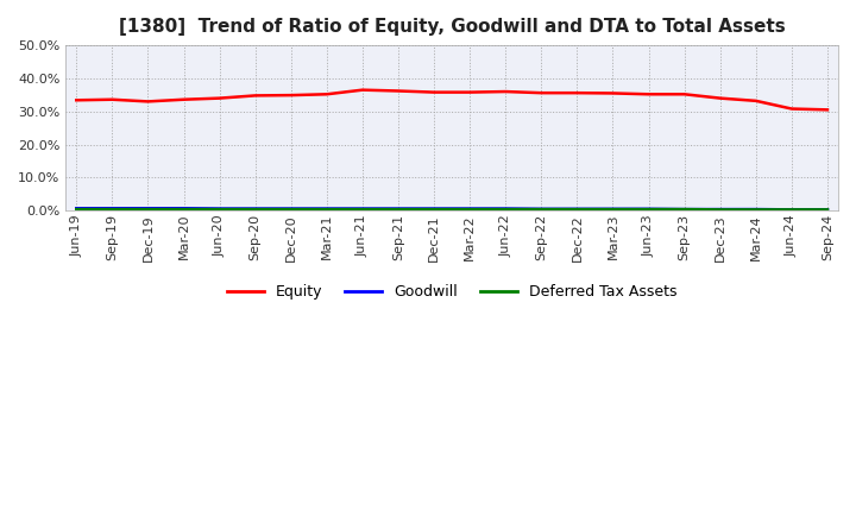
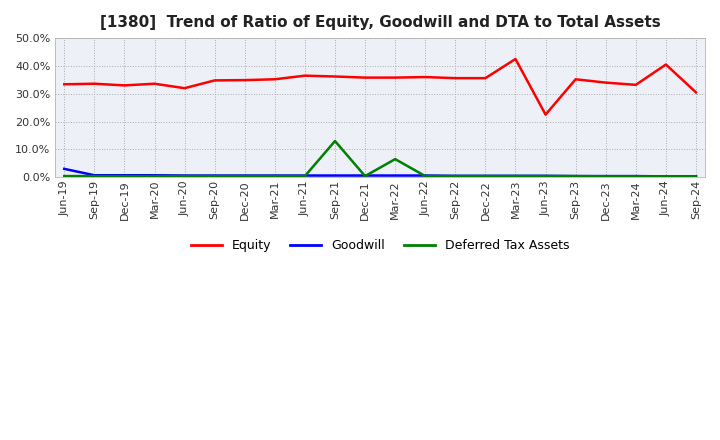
Goodwill/Jun-19: 0.7% -> 3.0%
Equity/Jun-20: 34.0% -> 32.0%
Deferred Tax Assets/Sep-21: 0.4% -> 13.0%
Deferred Tax Assets/Mar-22: 0.4% -> 6.5%
Equity/Mar-23: 35.5% -> 42.5%
Equity/Jun-23: 35.2% -> 22.5%
Equity/Jun-24: 30.8% -> 40.5%
